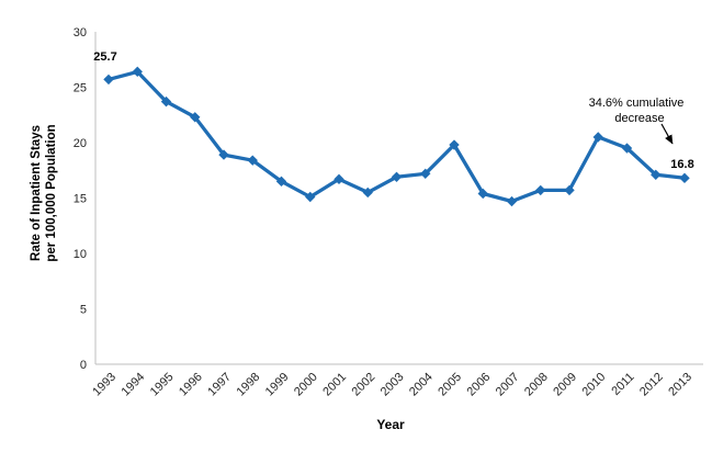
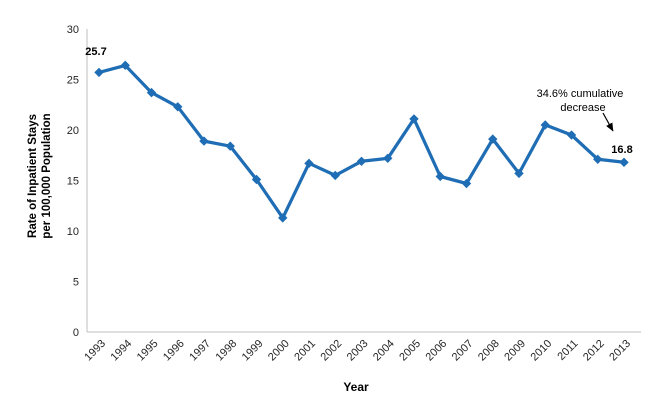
1999: 16.5 -> 15.1
2000: 15.1 -> 11.3
2005: 19.8 -> 21.1
2008: 15.7 -> 19.1
